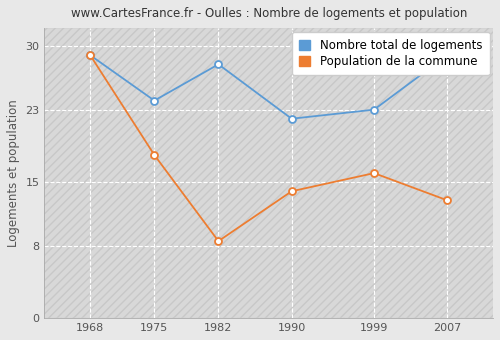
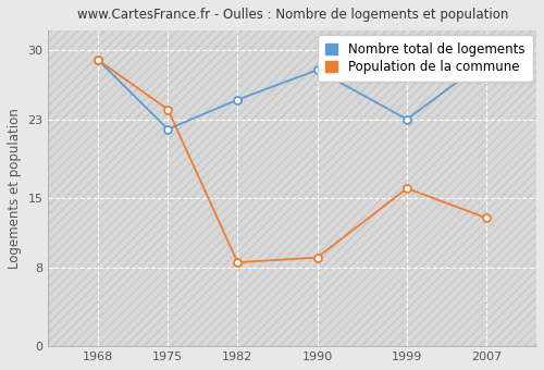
Nombre total de logements/1975: 24 -> 22
Population de la commune/1975: 18.0 -> 24.0
Nombre total de logements/1982: 28 -> 25
Nombre total de logements/1990: 22 -> 28
Population de la commune/1990: 14.0 -> 9.0
